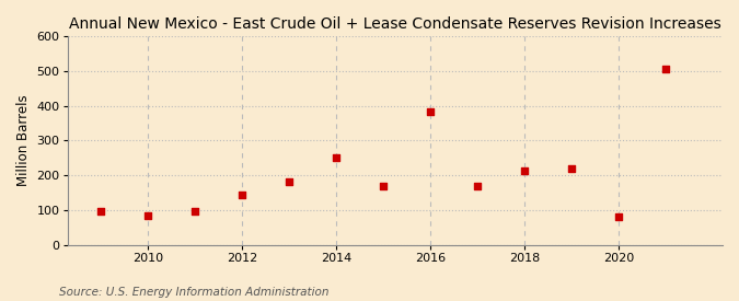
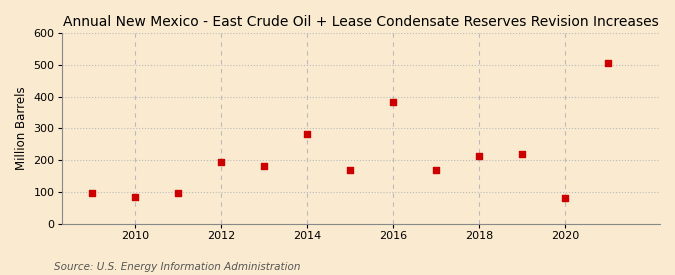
2012: 145 -> 195
2014: 250 -> 283
